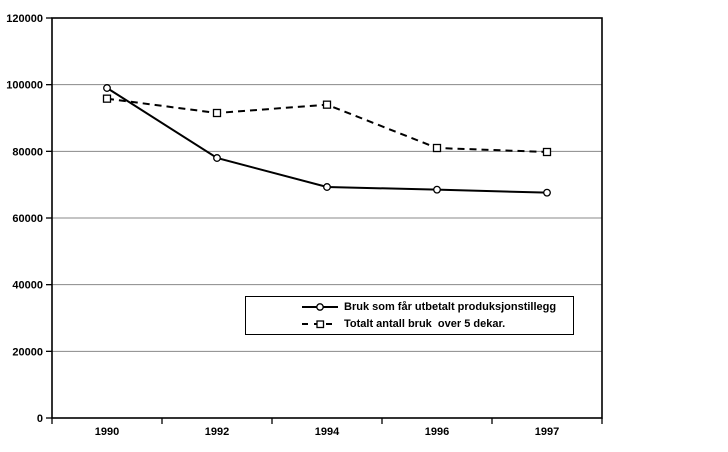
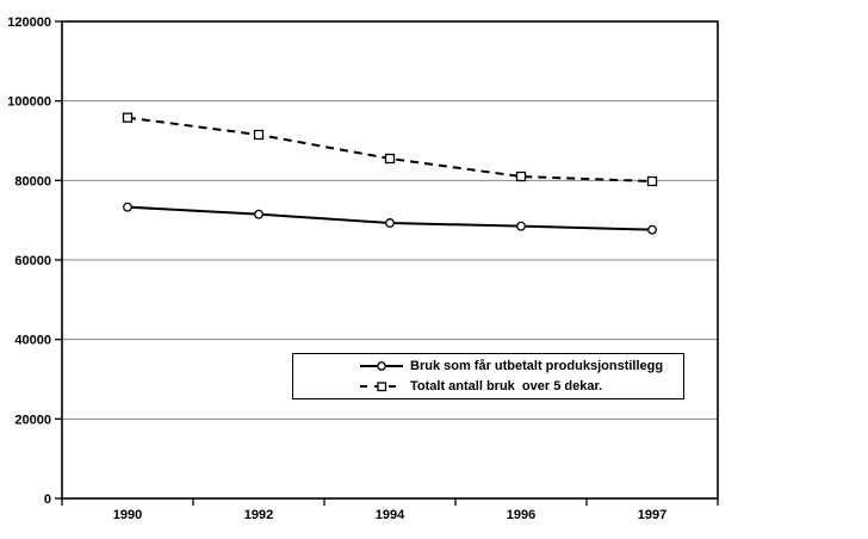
Bruk som får utbetalt produksjonstillegg/1990: 99000 -> 73000
Bruk som får utbetalt produksjonstillegg/1992: 78000 -> 72000
Totalt antall bruk over 5 dekar./1994: 94000 -> 86000
